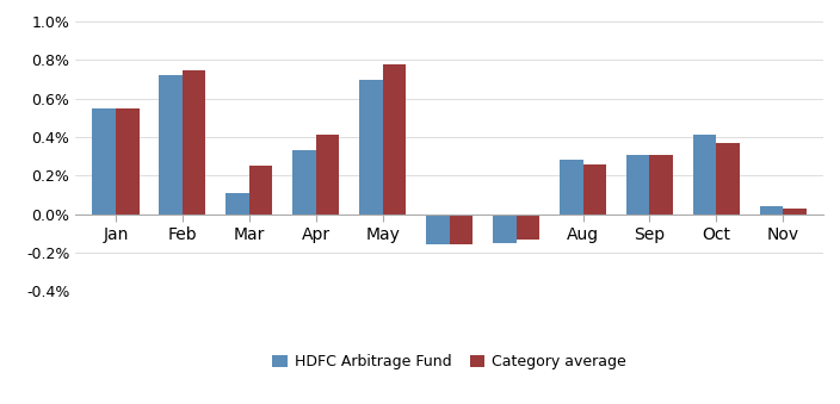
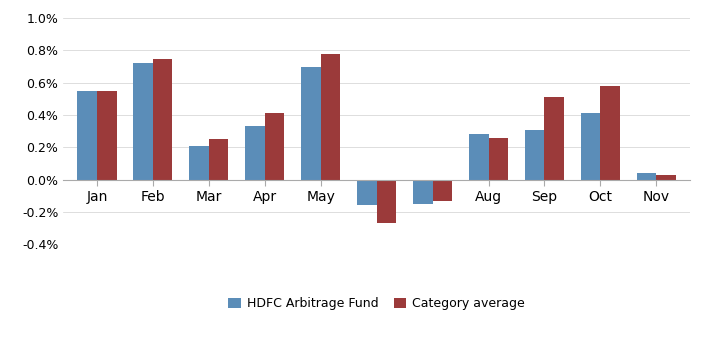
HDFC Arbitrage Fund/Mar: 0.11% -> 0.21%
Category average/Jun: -0.16% -> -0.27%
Category average/Sep: 0.31% -> 0.51%
Category average/Oct: 0.37% -> 0.58%
